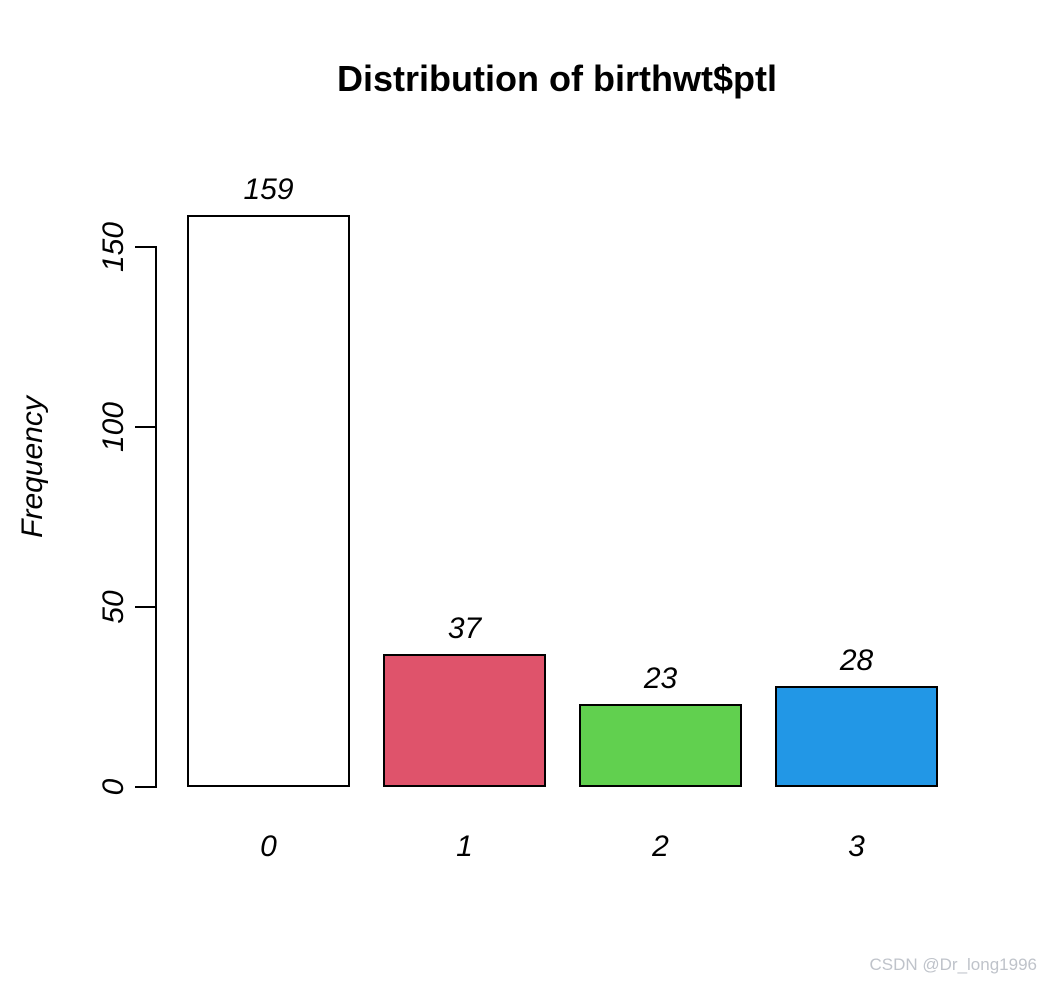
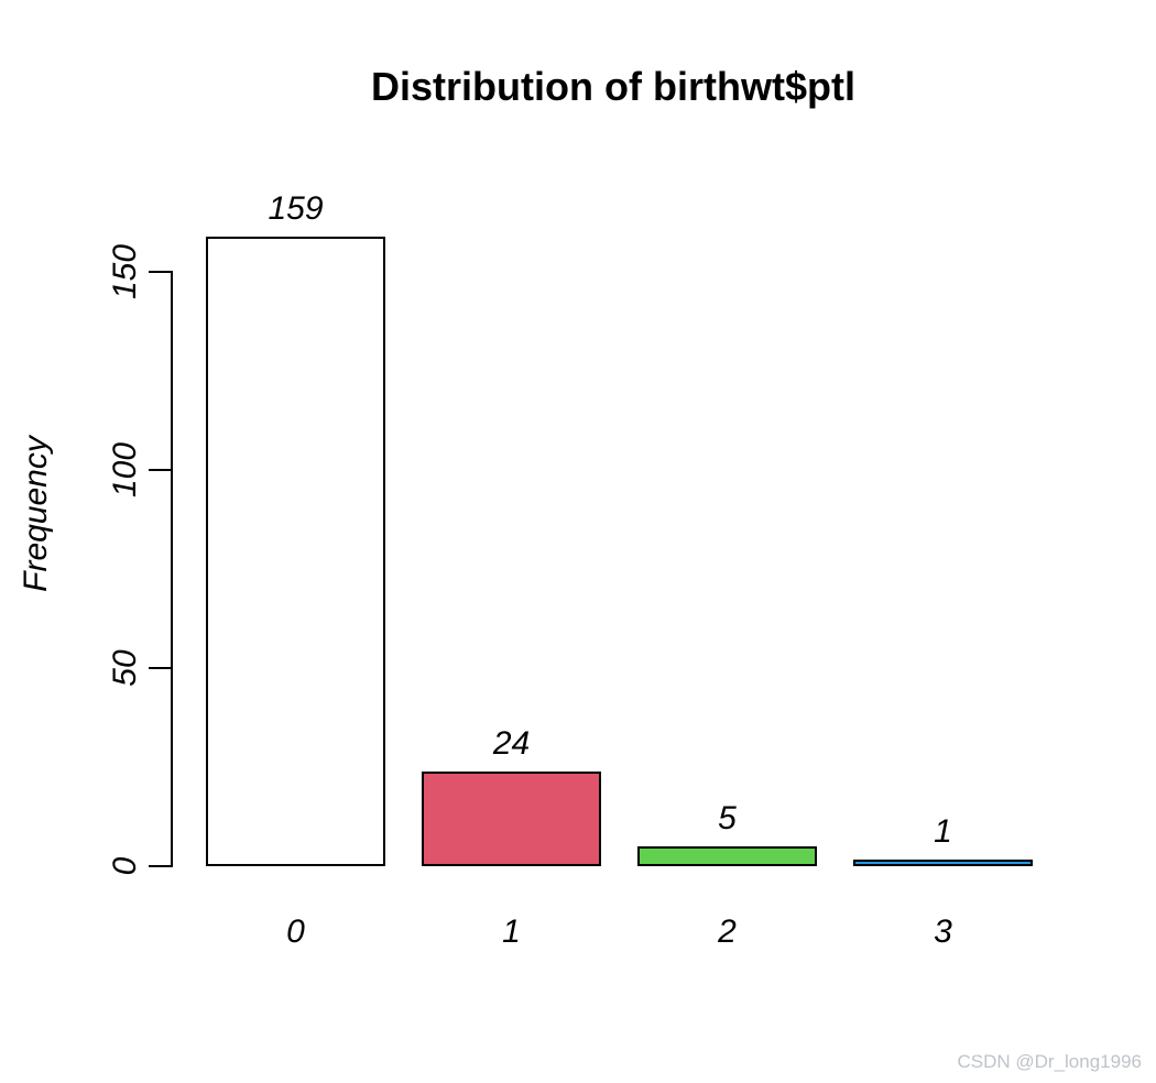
1: 37 -> 24
2: 23 -> 5
3: 28 -> 1
